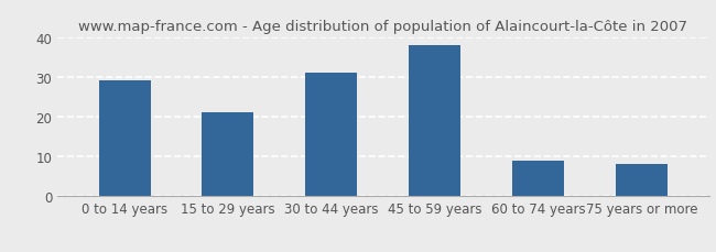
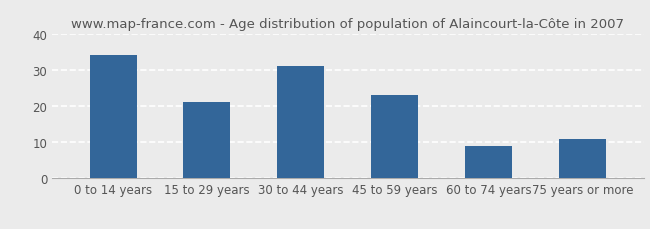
0 to 14 years: 29 -> 34
45 to 59 years: 38 -> 23
75 years or more: 8 -> 11
